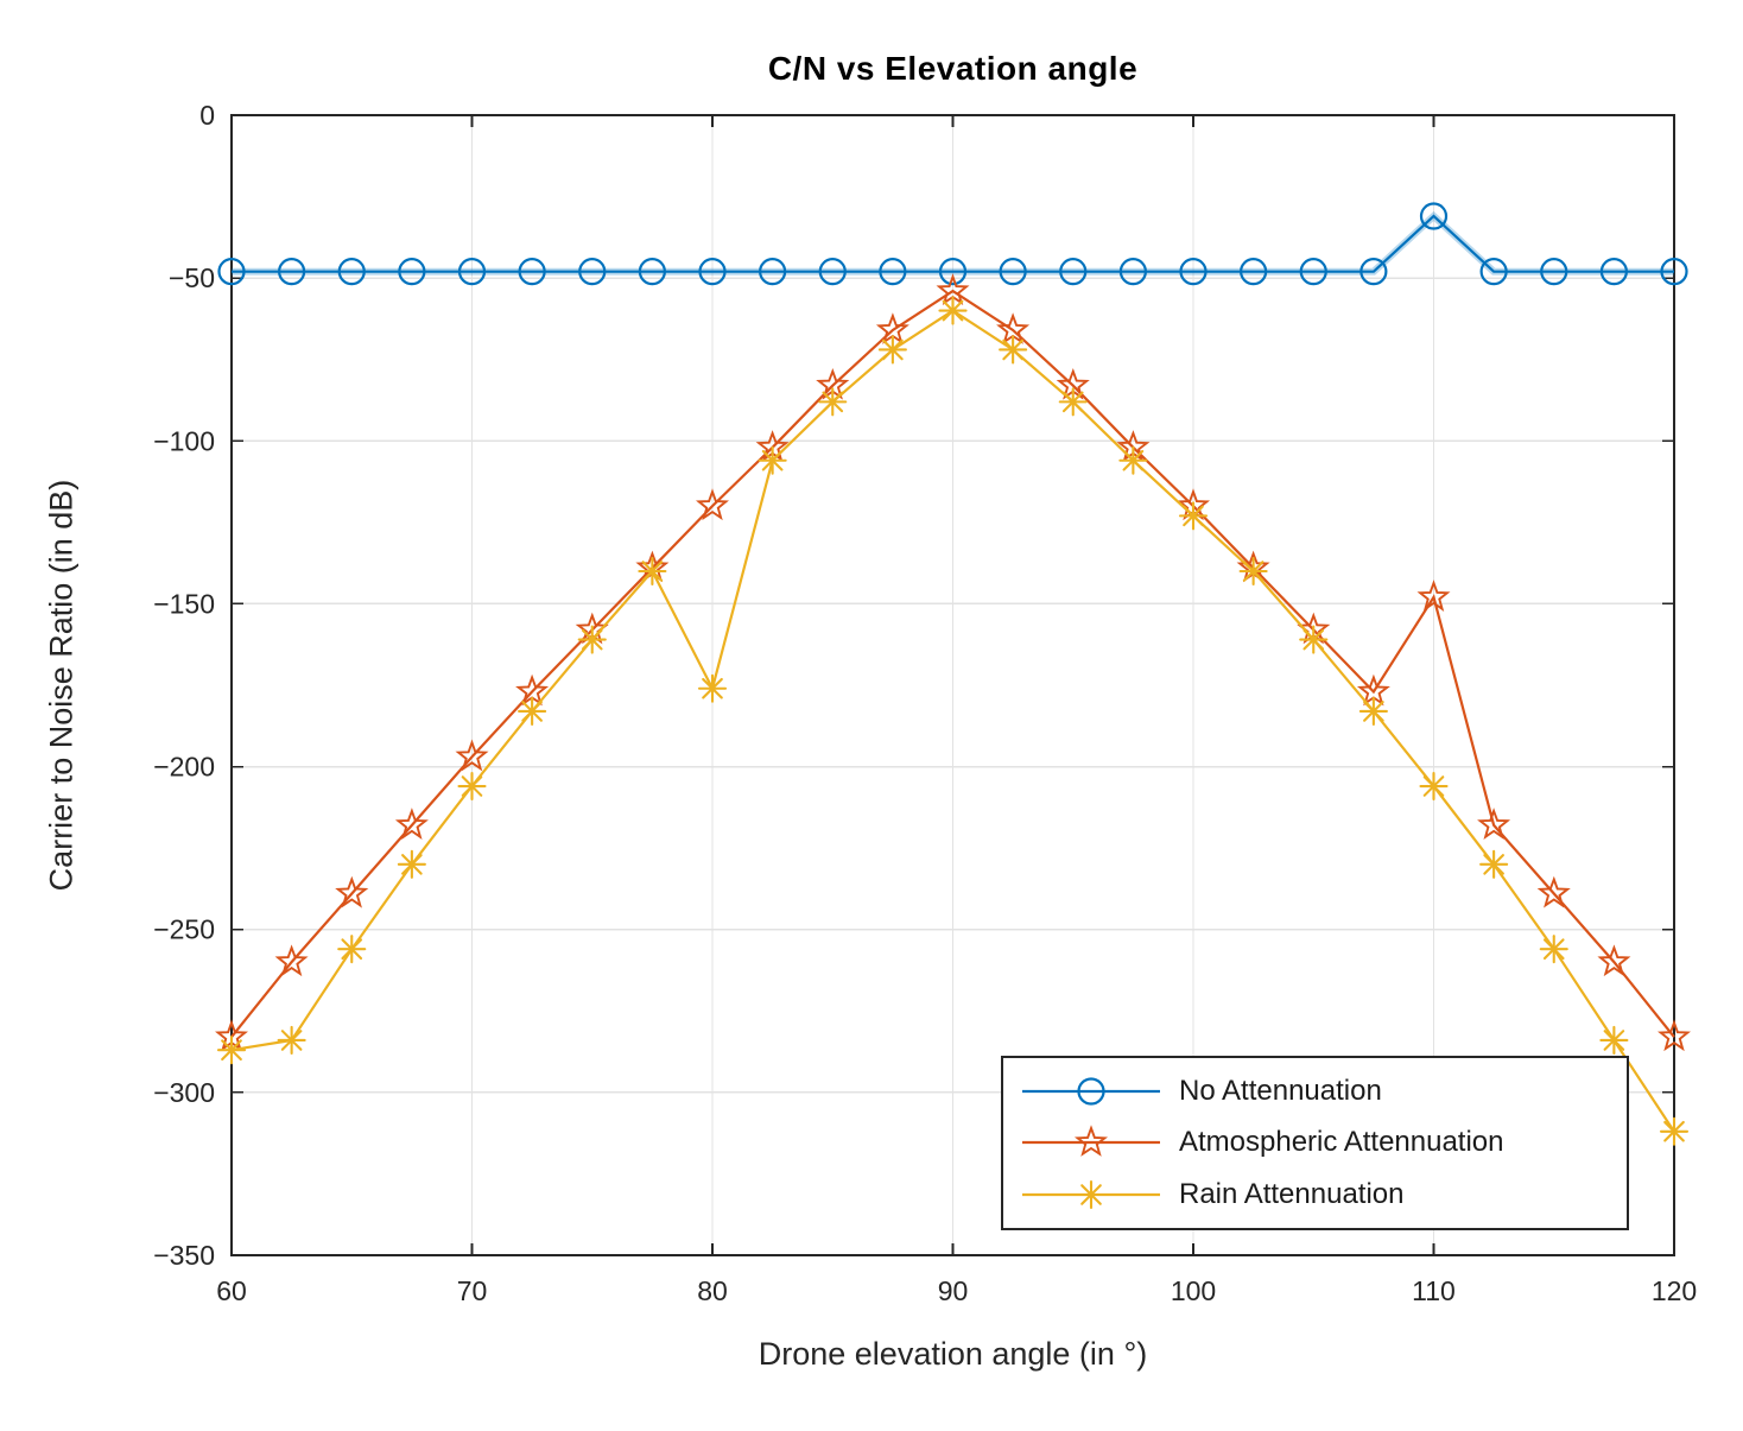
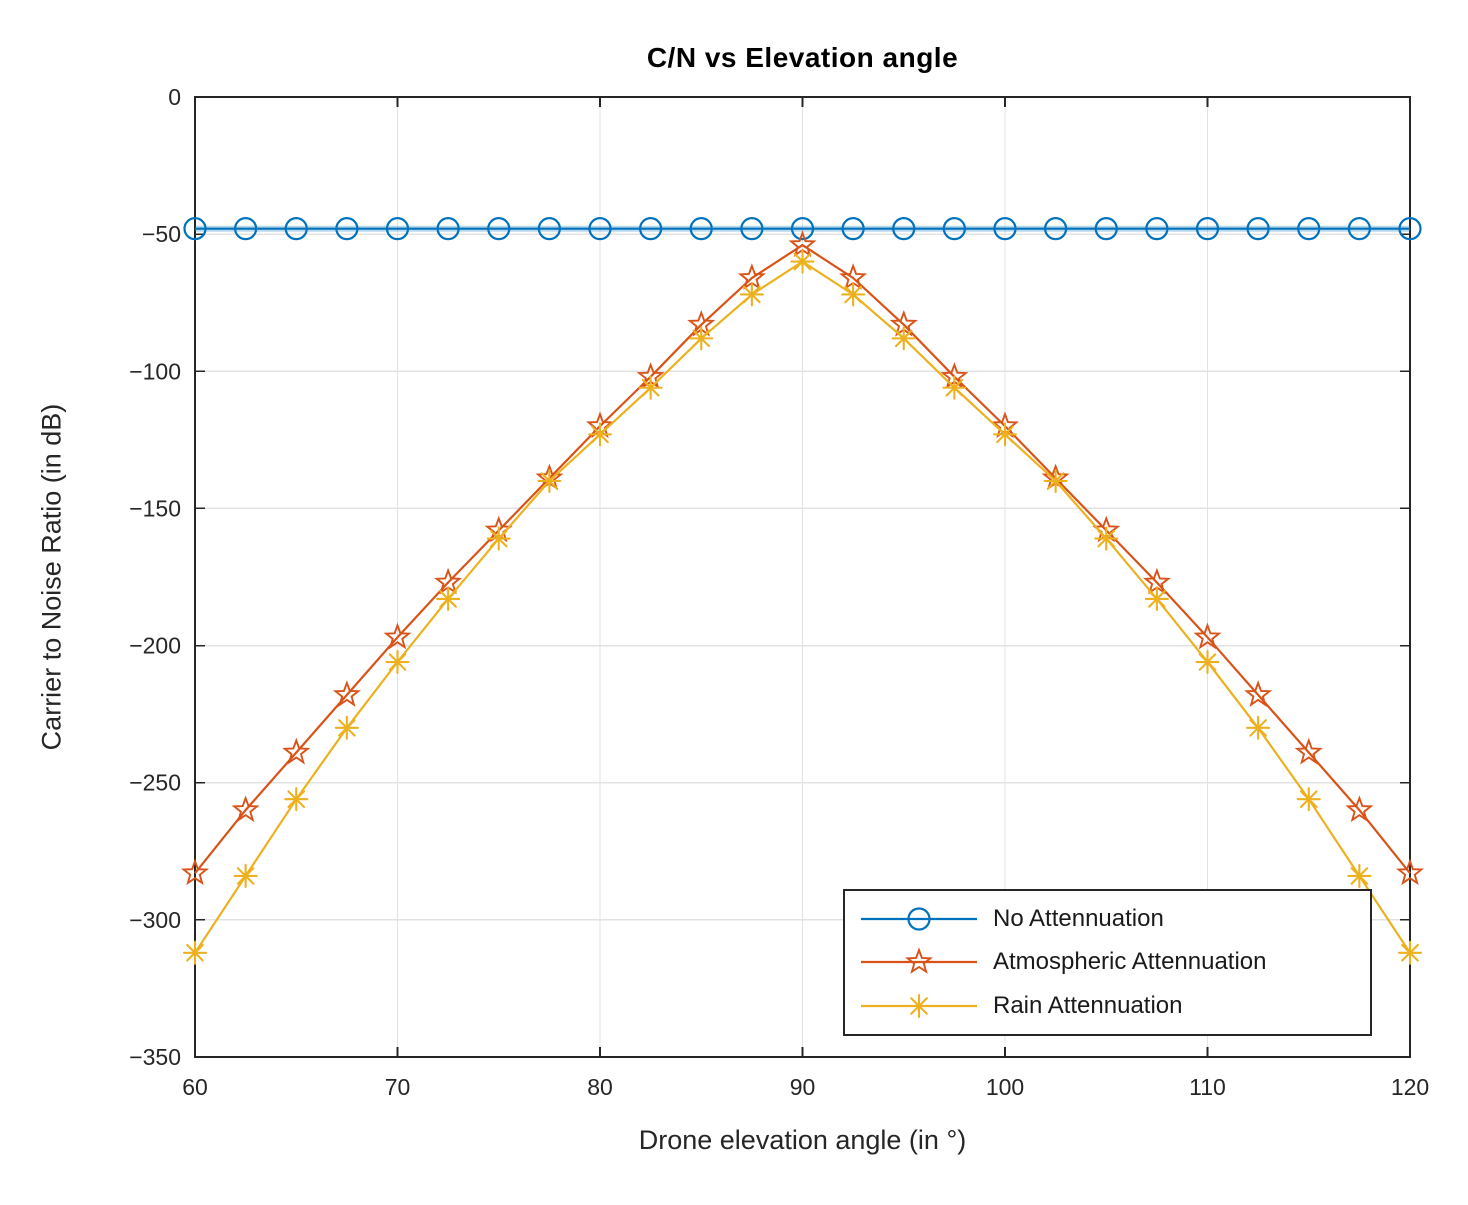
Rain Attennuation/60: -287 -> -312
Rain Attennuation/80: -176 -> -123
No Attennuation/110: -31 -> -48
Atmospheric Attennuation/110: -148 -> -197
